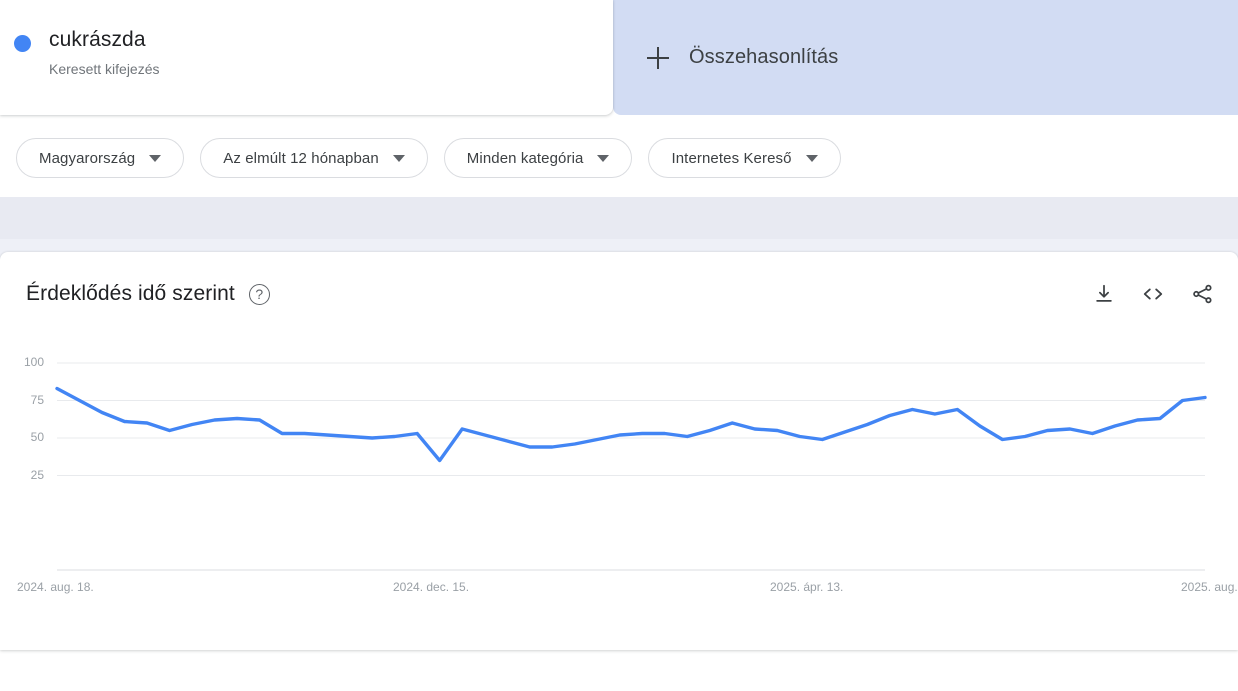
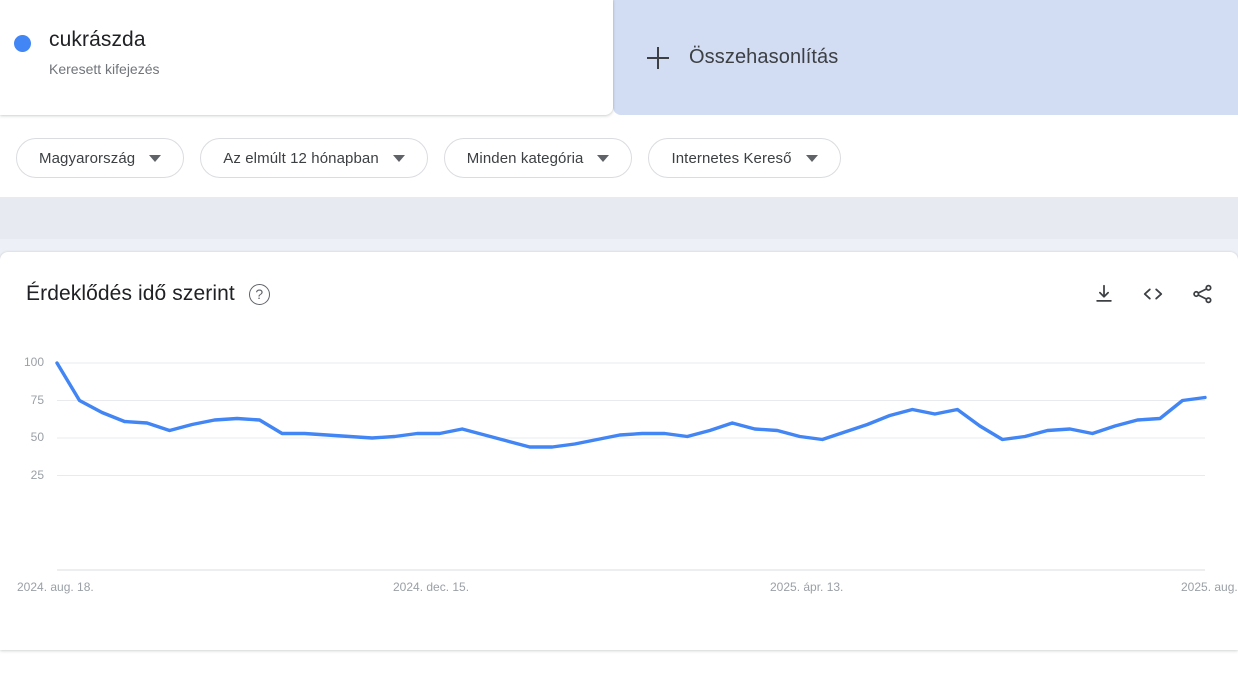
2024. aug. 18.: 83 -> 100
2024. dec. 15.: 35 -> 53
